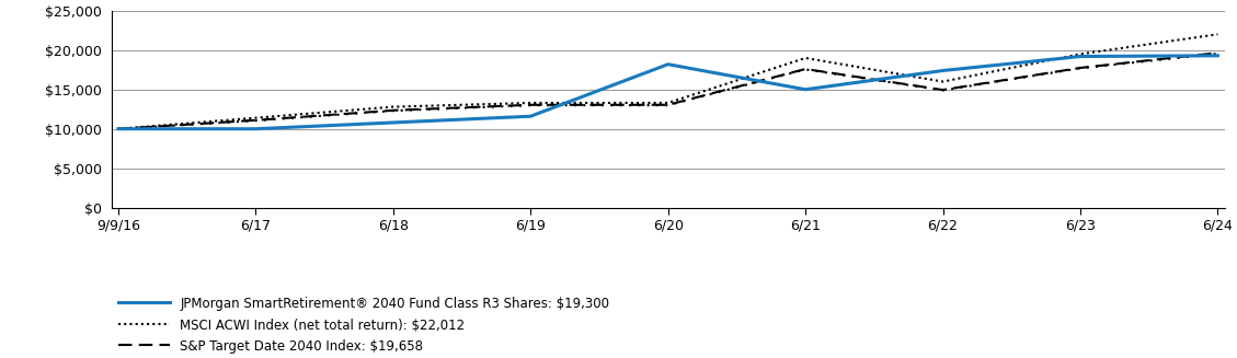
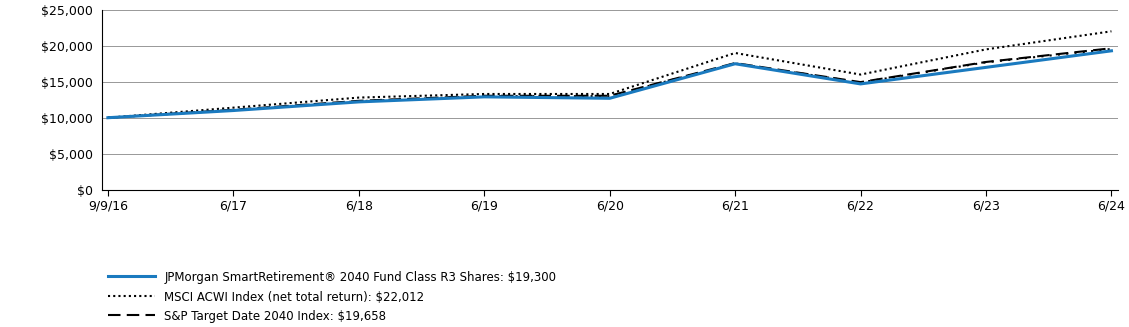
JPMorgan SmartRetirement® 2040 Fund Class R3 Shares: $19,300/6/17: $10,000 -> $11,000
JPMorgan SmartRetirement® 2040 Fund Class R3 Shares: $19,300/6/18: $10,800 -> $12,200
JPMorgan SmartRetirement® 2040 Fund Class R3 Shares: $19,300/6/19: $11,600 -> $12,900
JPMorgan SmartRetirement® 2040 Fund Class R3 Shares: $19,300/6/20: $18,200 -> $12,700
JPMorgan SmartRetirement® 2040 Fund Class R3 Shares: $19,300/6/21: $15,000 -> $17,500
JPMorgan SmartRetirement® 2040 Fund Class R3 Shares: $19,300/6/22: $17,400 -> $14,700
JPMorgan SmartRetirement® 2040 Fund Class R3 Shares: $19,300/6/23: $19,200 -> $17,000
